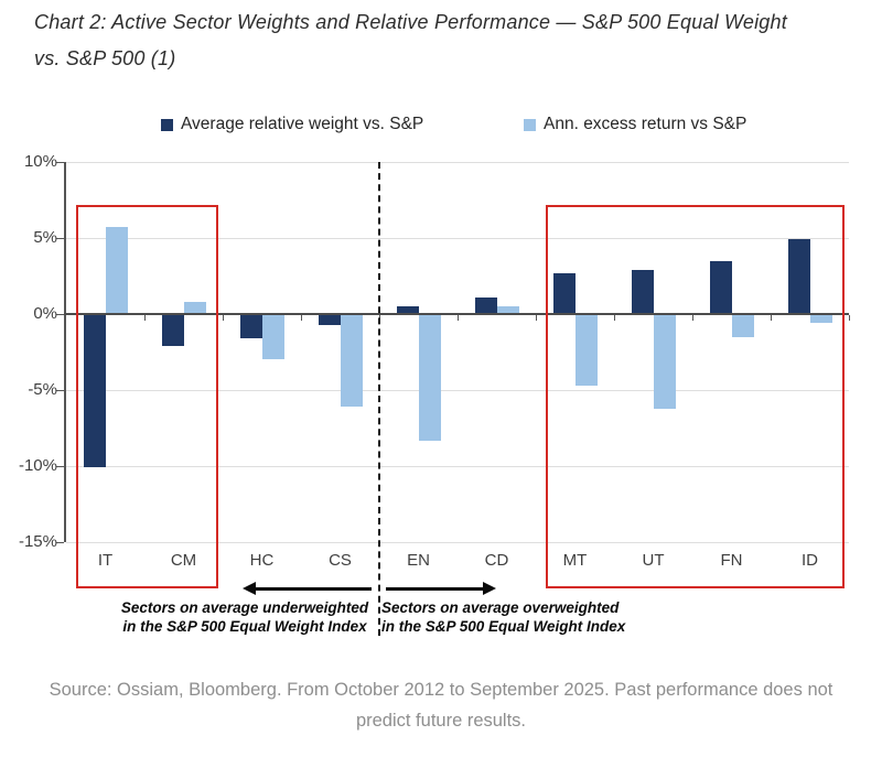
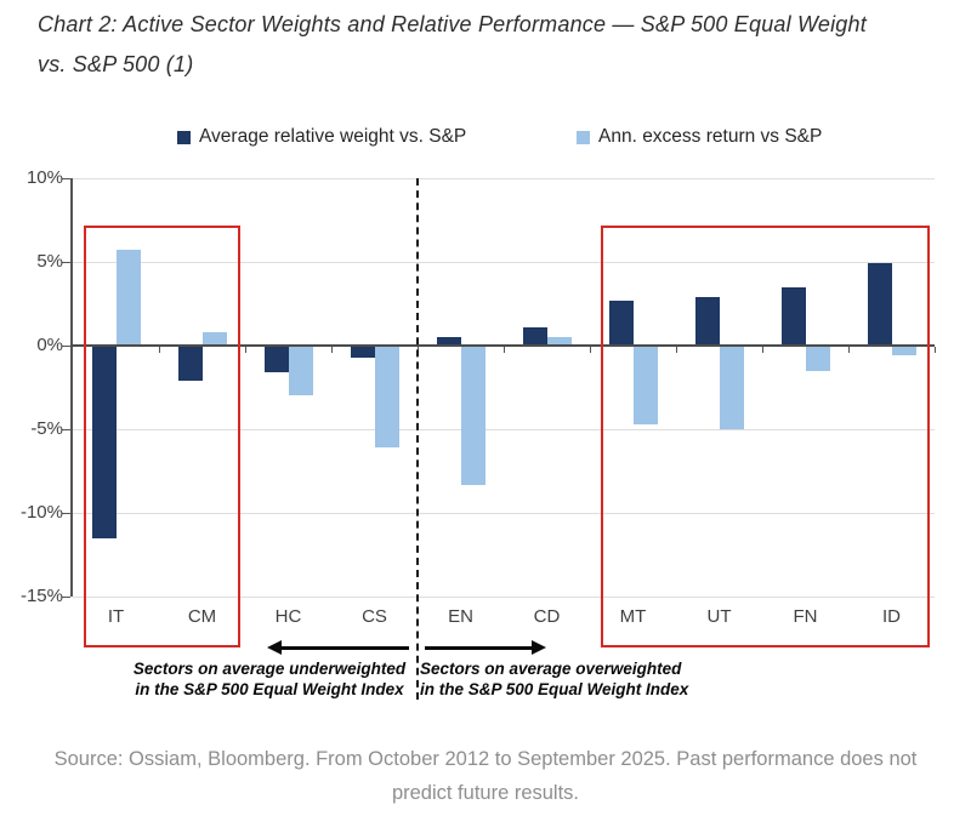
Average relative weight vs. S&P/IT: -10.1% -> -11.5%
Ann. excess return vs S&P/UT: -6.2% -> -5.0%
